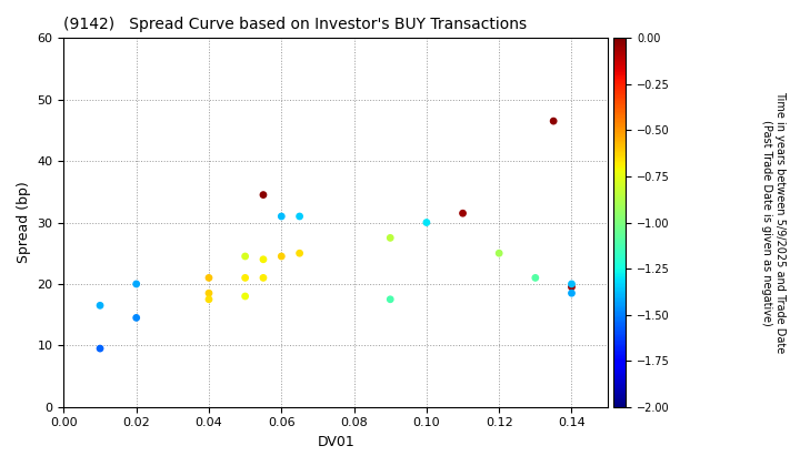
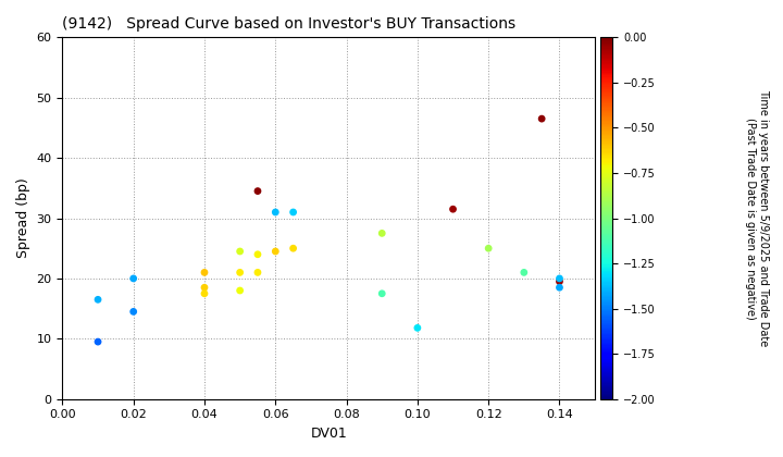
0.10: 30.0 -> 11.8
